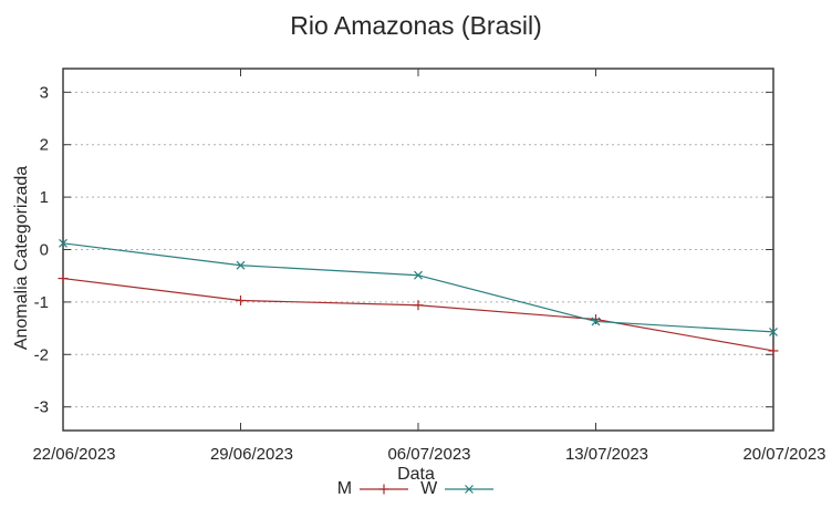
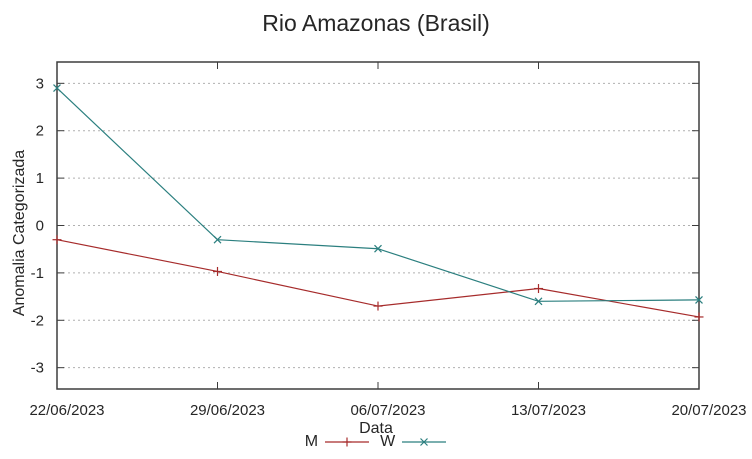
M/22/06/2023: -0.6 -> -0.3
W/22/06/2023: 0.1 -> 2.9
M/06/07/2023: -1.1 -> -1.7
W/13/07/2023: -1.4 -> -1.6
